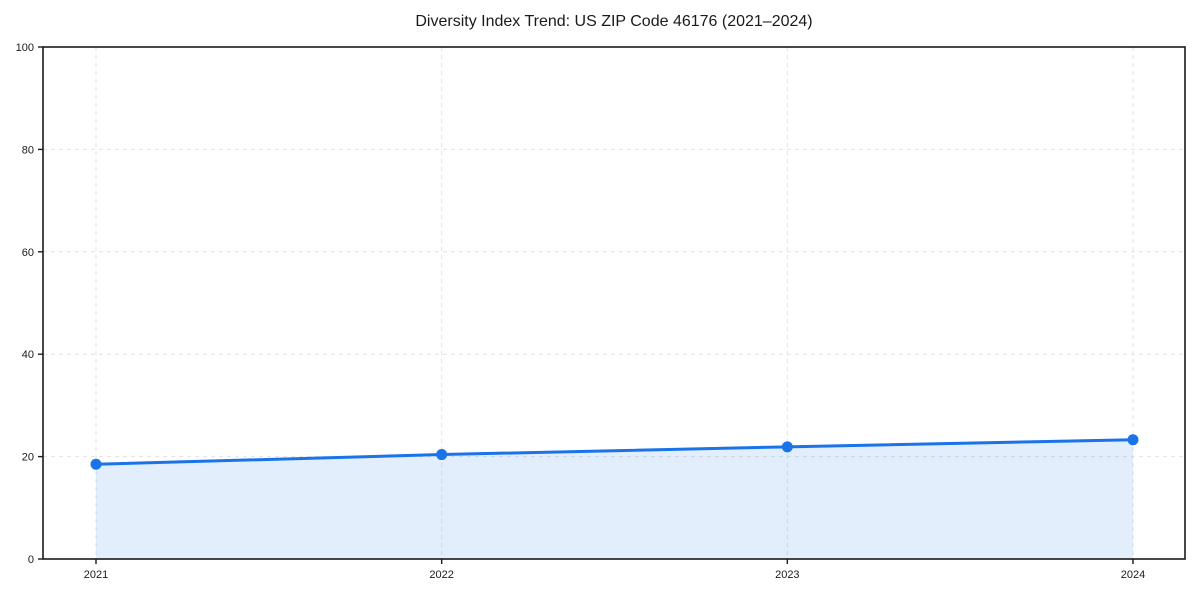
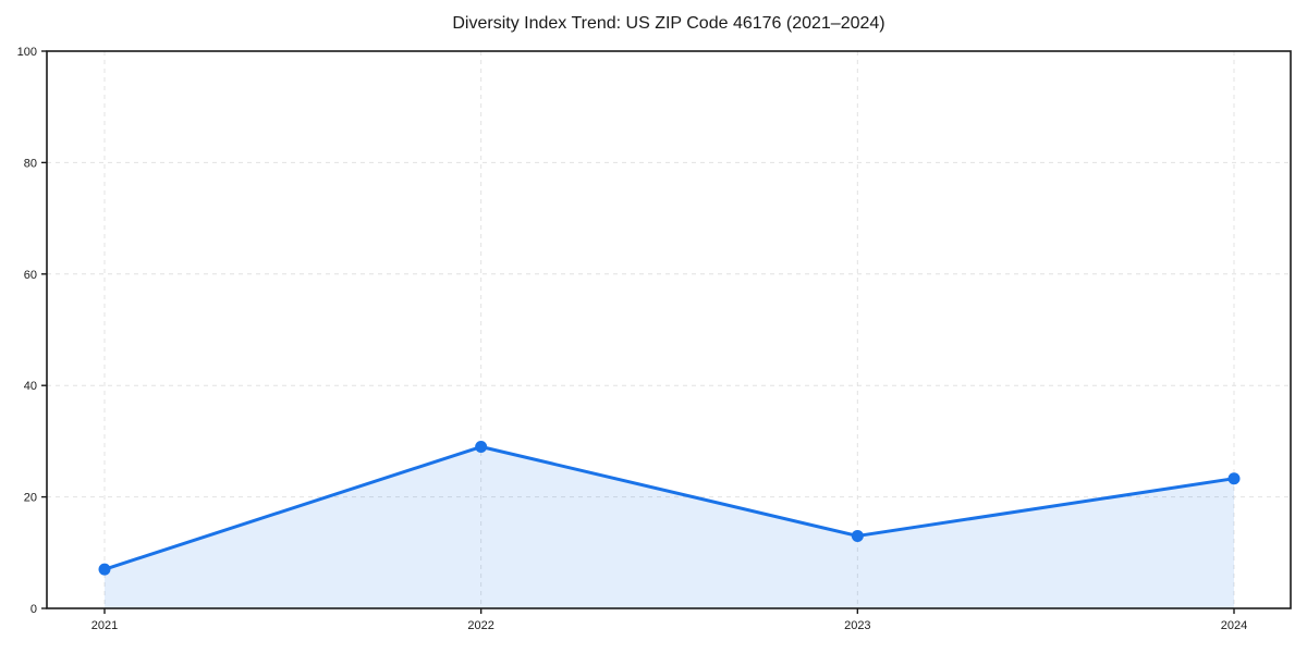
2021: 18 -> 7
2022: 20 -> 29
2023: 22 -> 13
